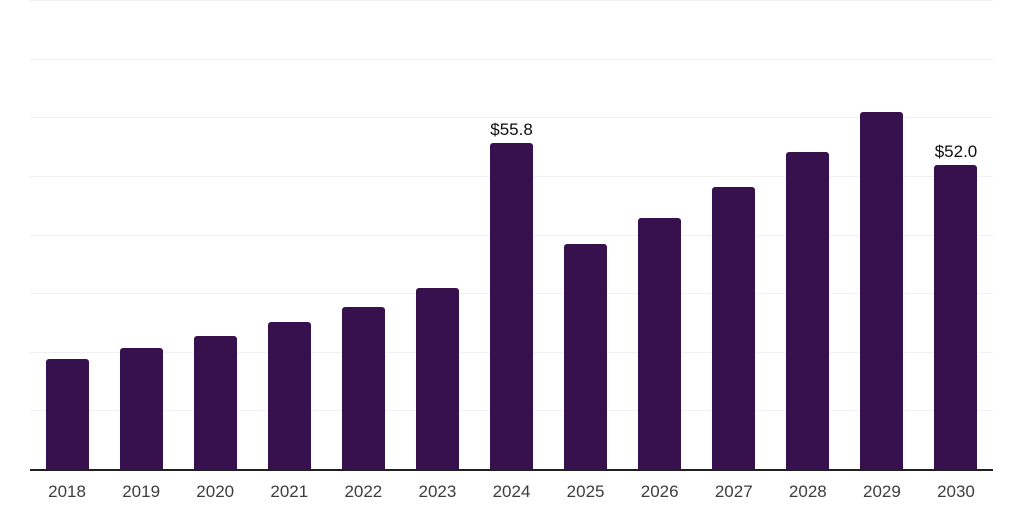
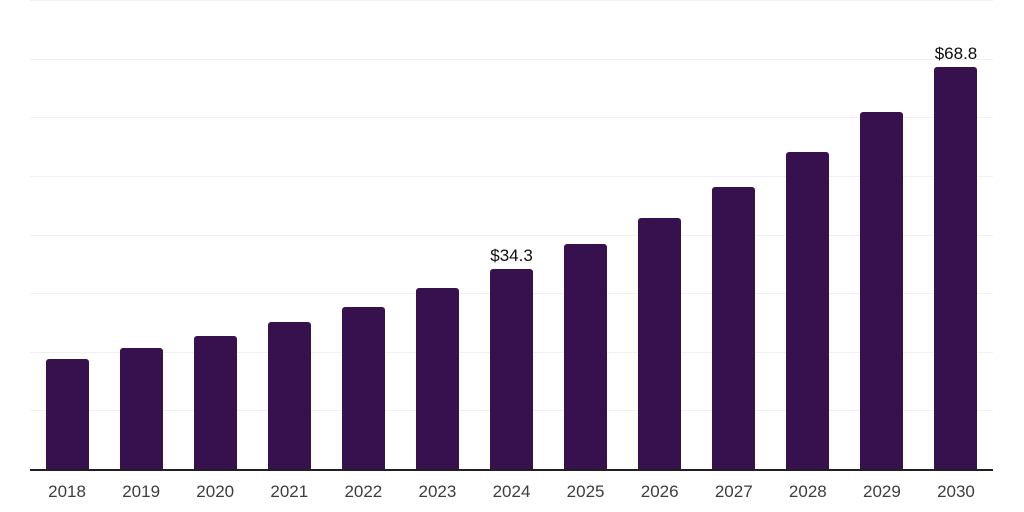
2024: $55.8 -> $34.3
2030: $52.0 -> $68.8
